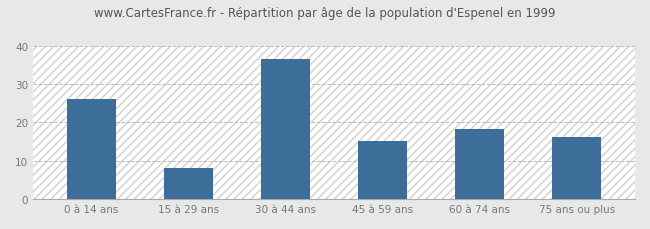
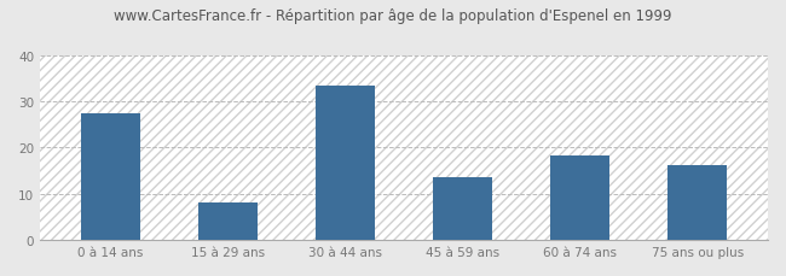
0 à 14 ans: 26.0 -> 27.5
30 à 44 ans: 36.5 -> 33.5
45 à 59 ans: 15.2 -> 13.5
